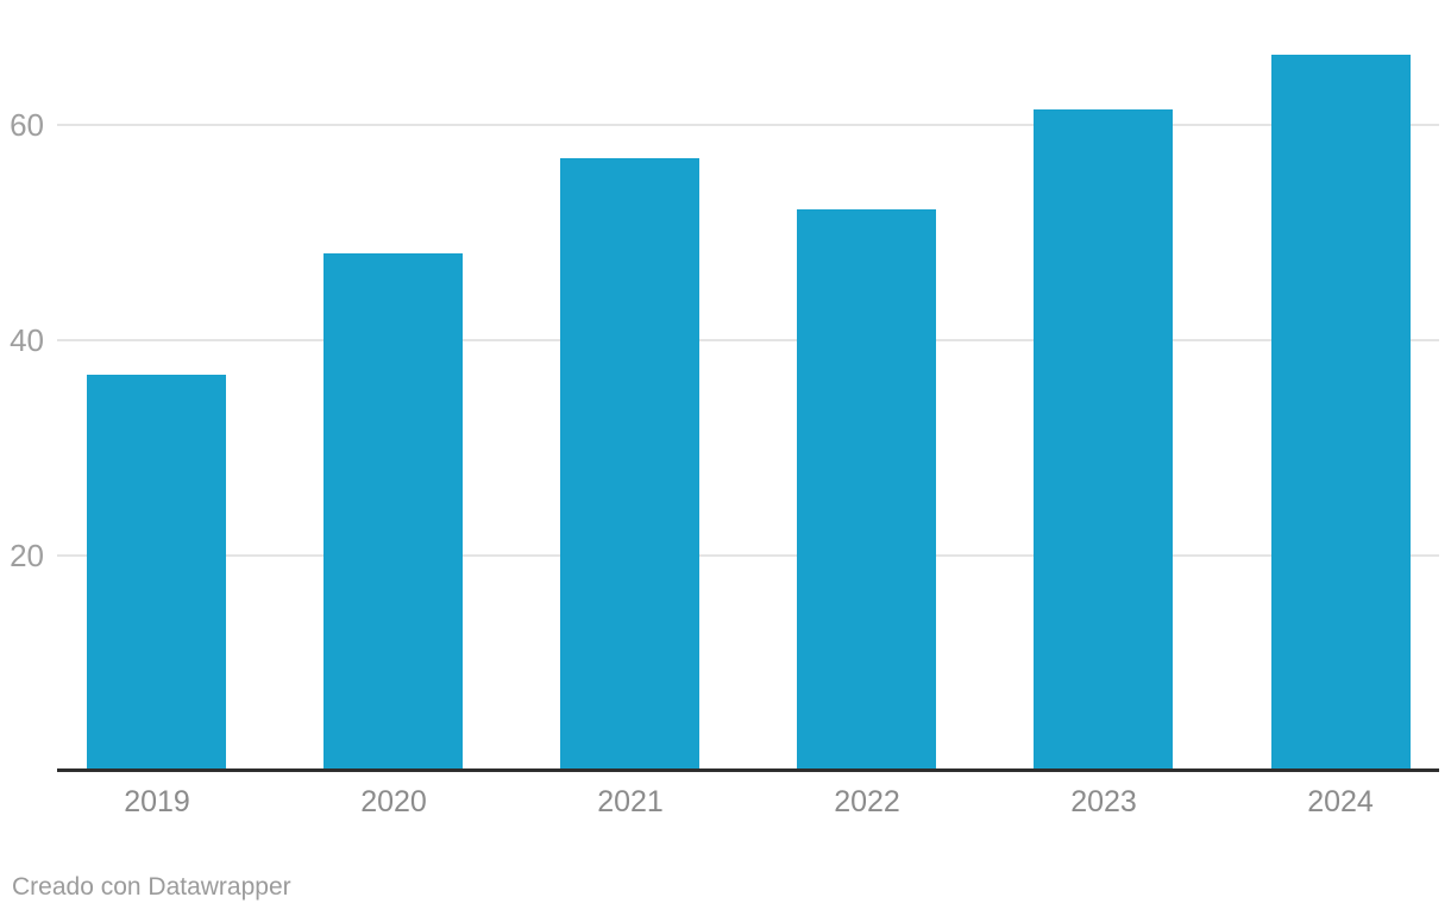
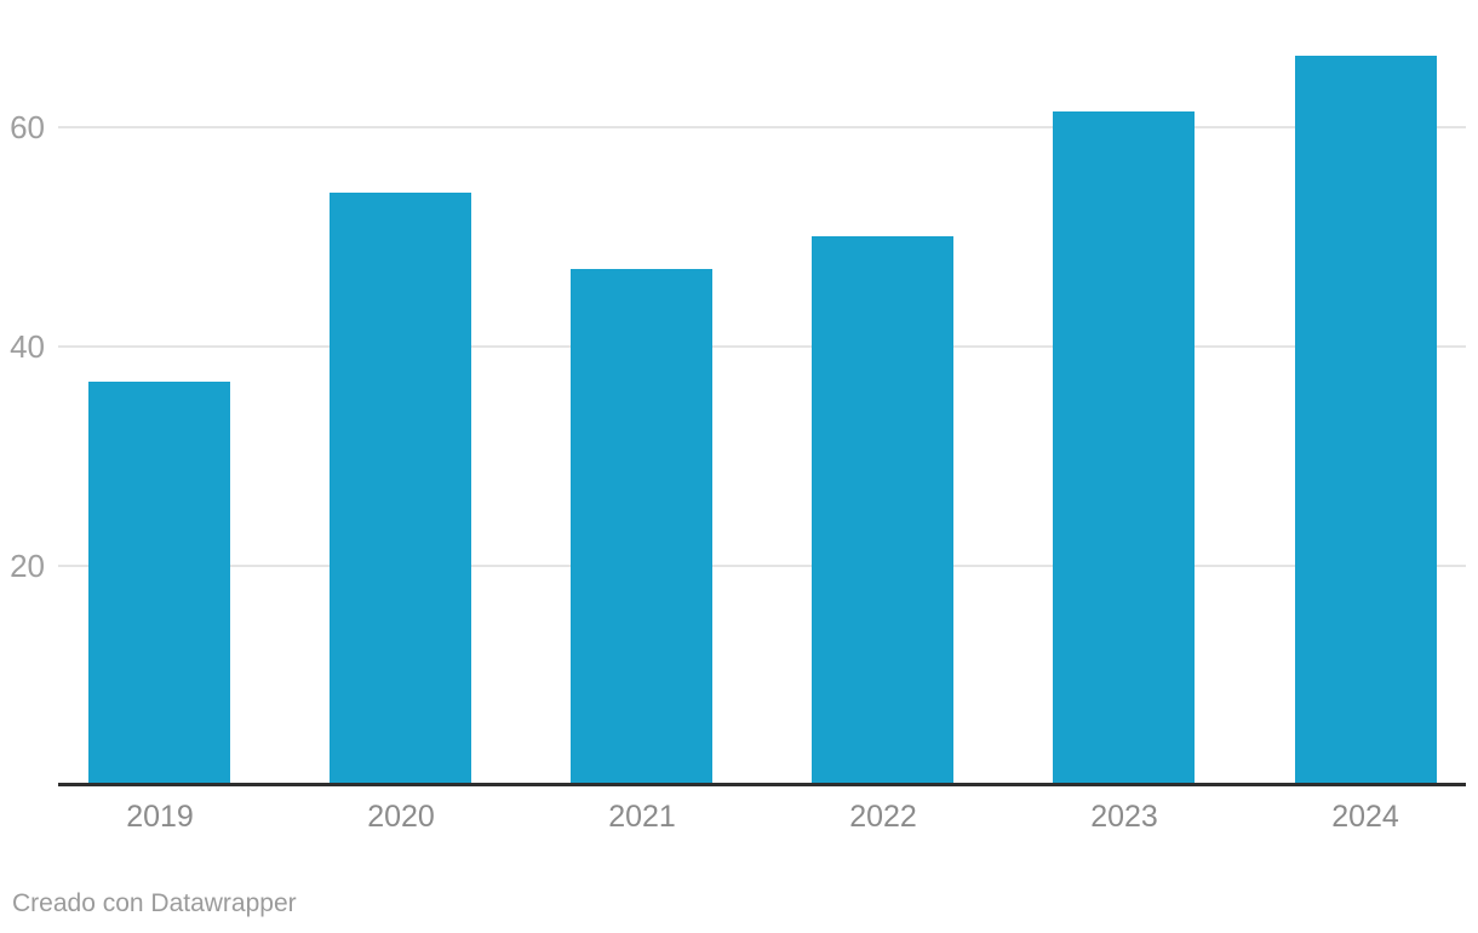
2020: 48 -> 54
2021: 57 -> 47
2022: 52 -> 50
